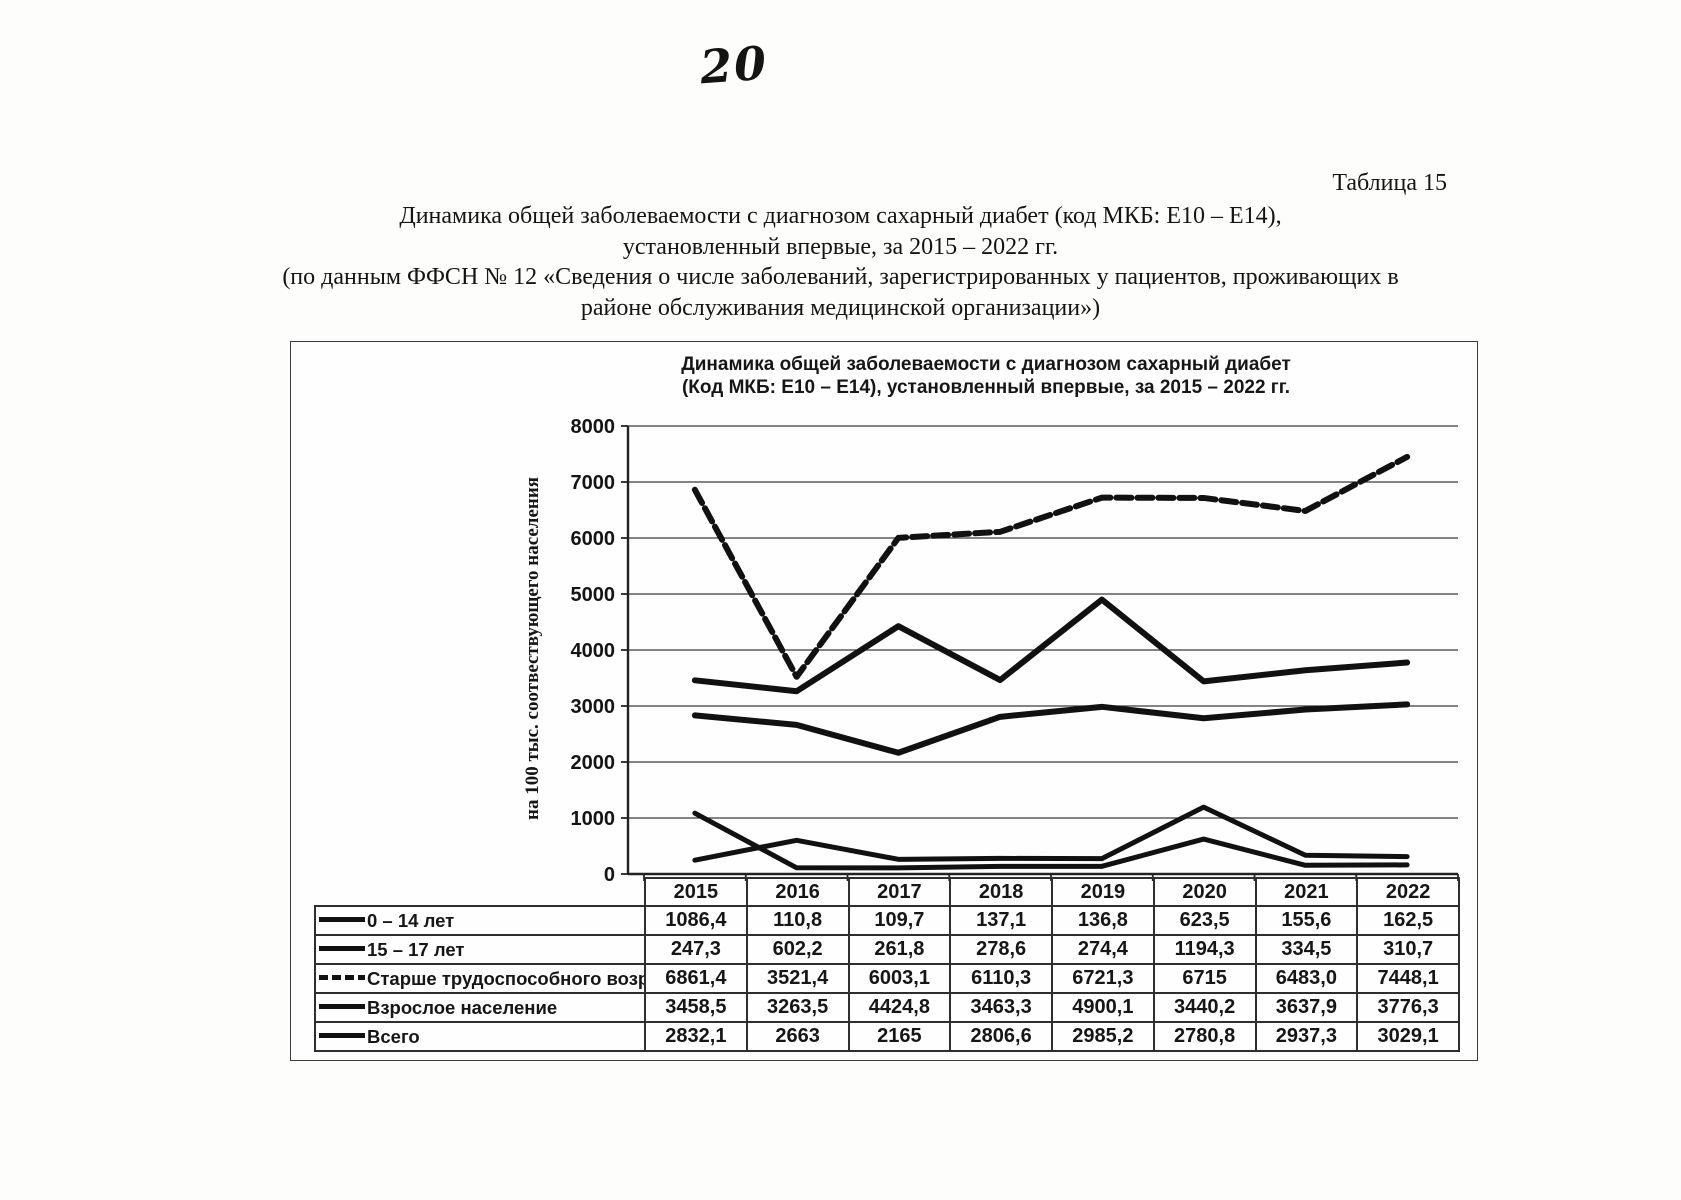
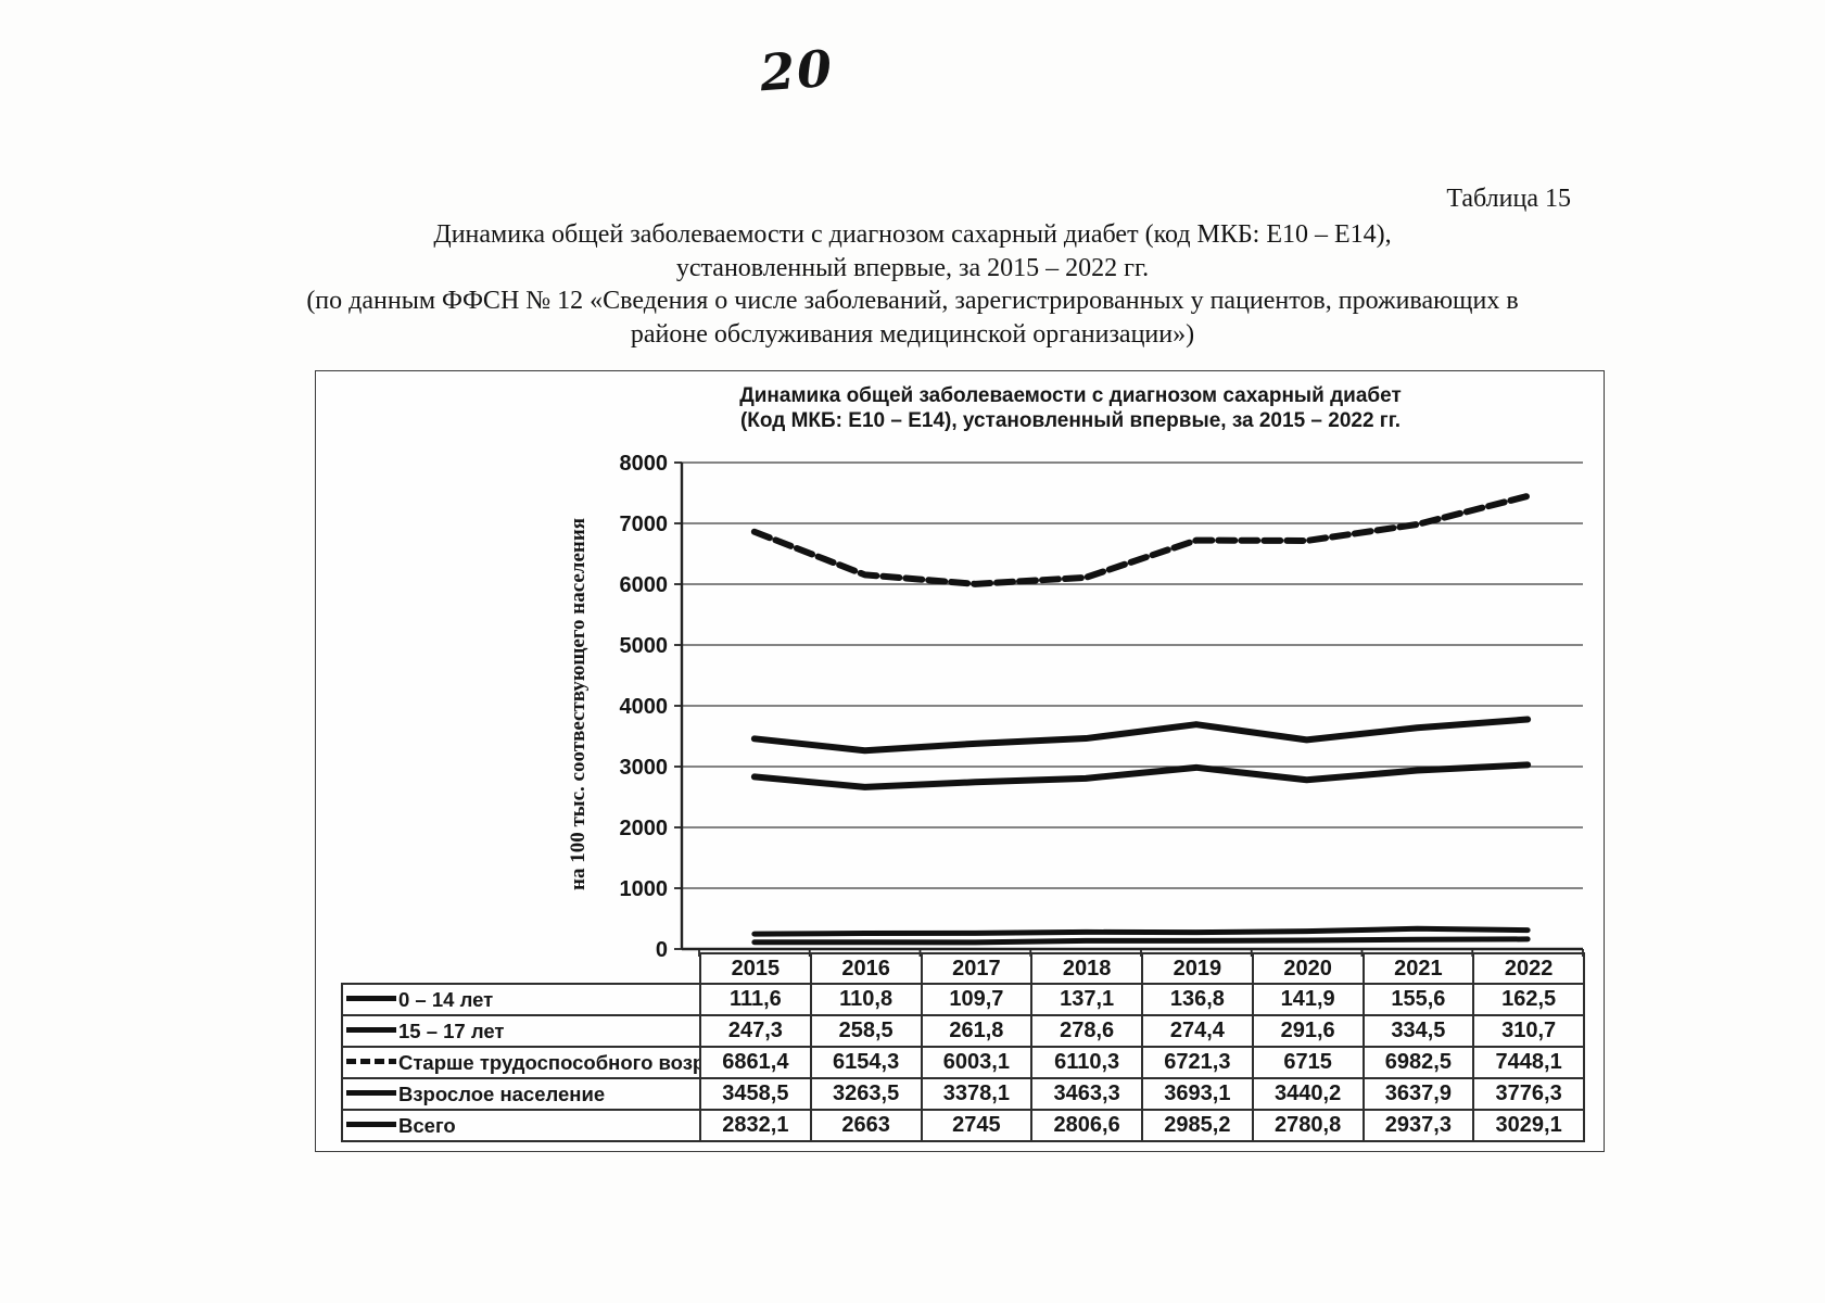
0 – 14 лет/2015: 1086,4 -> 111,6
15 – 17 лет/2016: 602,2 -> 258,5
Старше трудоспособного возраста/2016: 3521,4 -> 6154,3
Взрослое население/2017: 4424,8 -> 3378,1
Всего/2017: 2165 -> 2745
Взрослое население/2019: 4900,1 -> 3693,1
0 – 14 лет/2020: 623,5 -> 141,9
15 – 17 лет/2020: 1194,3 -> 291,6
Старше трудоспособного возраста/2021: 6483,0 -> 6982,5
